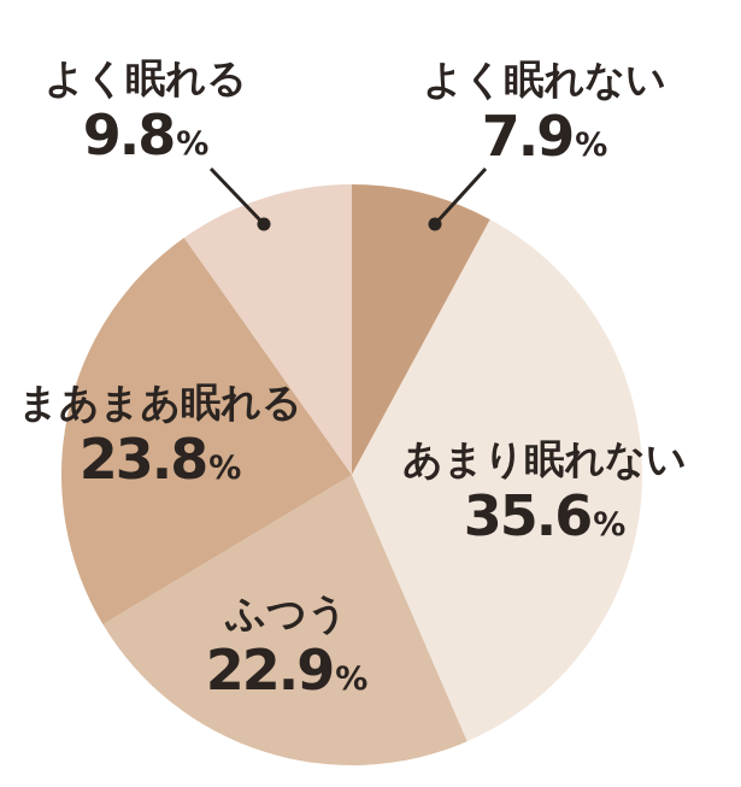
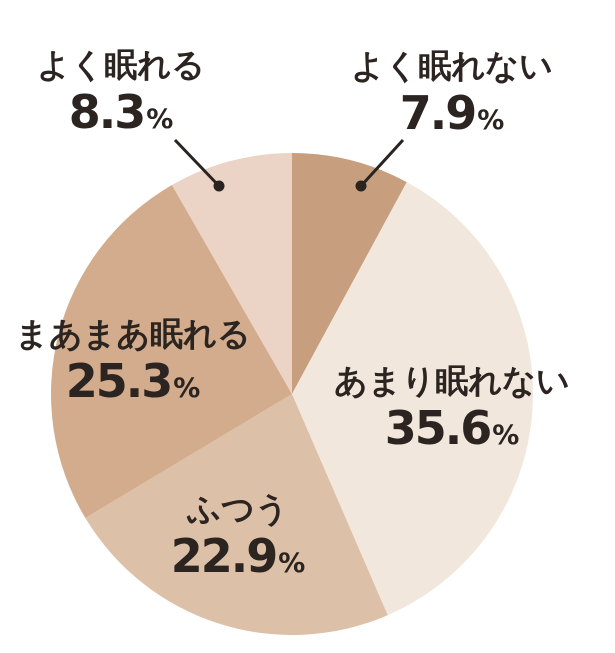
まあまあ眠れる: 23.8 -> 25.3
よく眠れる: 9.8 -> 8.3
